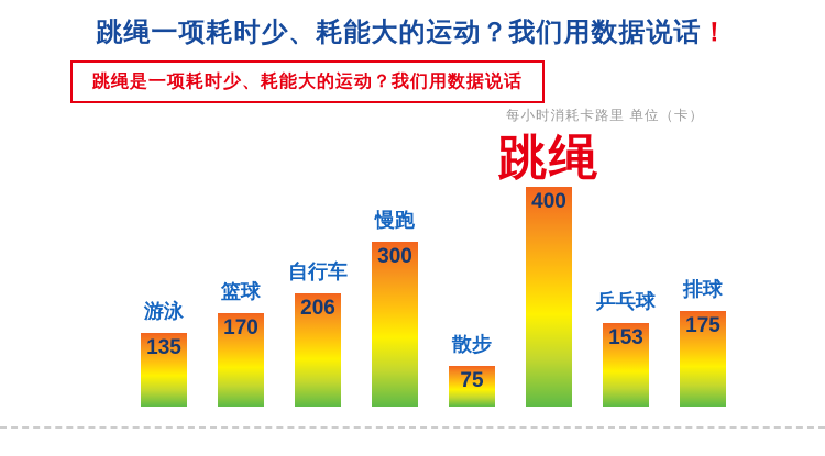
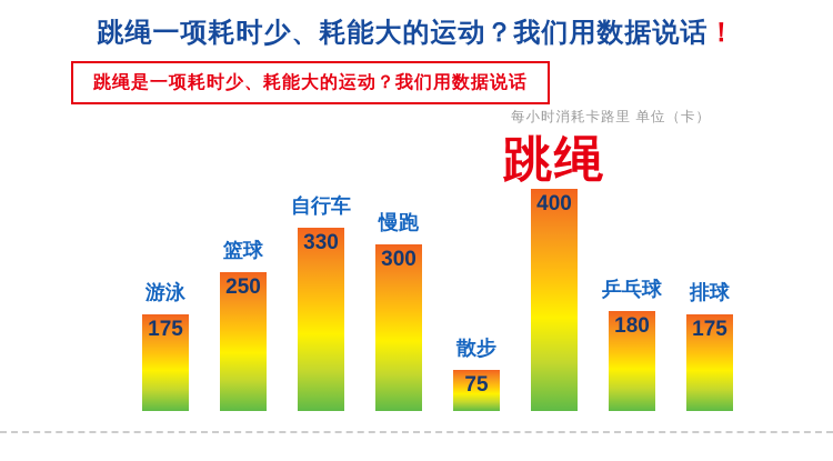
游泳: 135 -> 175
篮球: 170 -> 250
自行车: 206 -> 330
乒乓球: 153 -> 180
